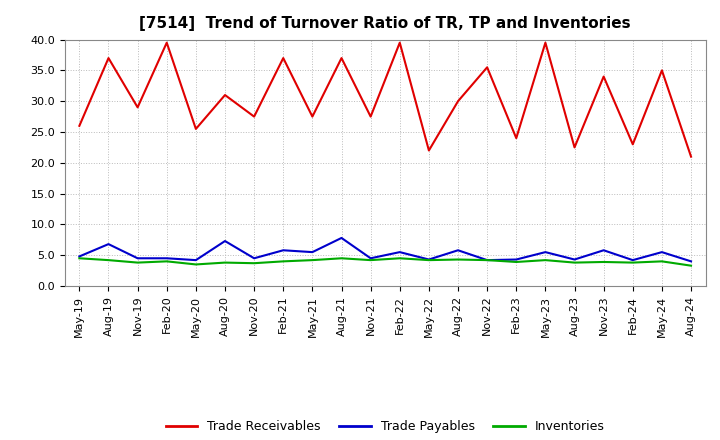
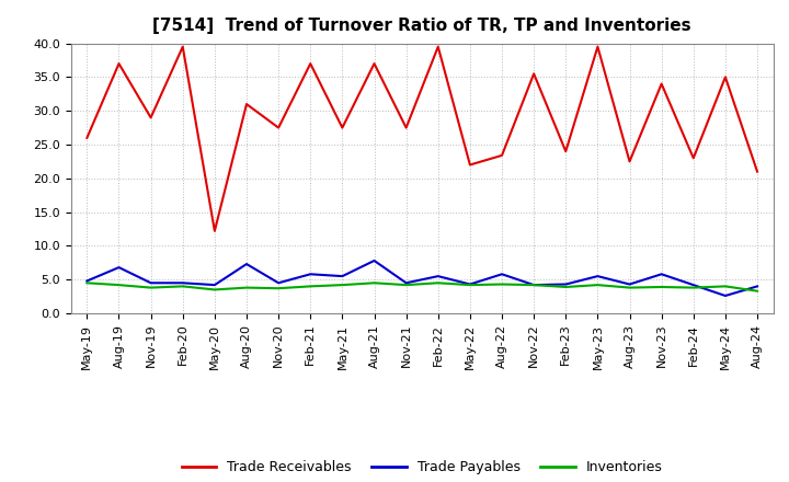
Trade Receivables/May-20: 25.5 -> 12.2
Trade Receivables/Aug-22: 30.0 -> 23.4
Trade Payables/May-24: 5.5 -> 2.6
